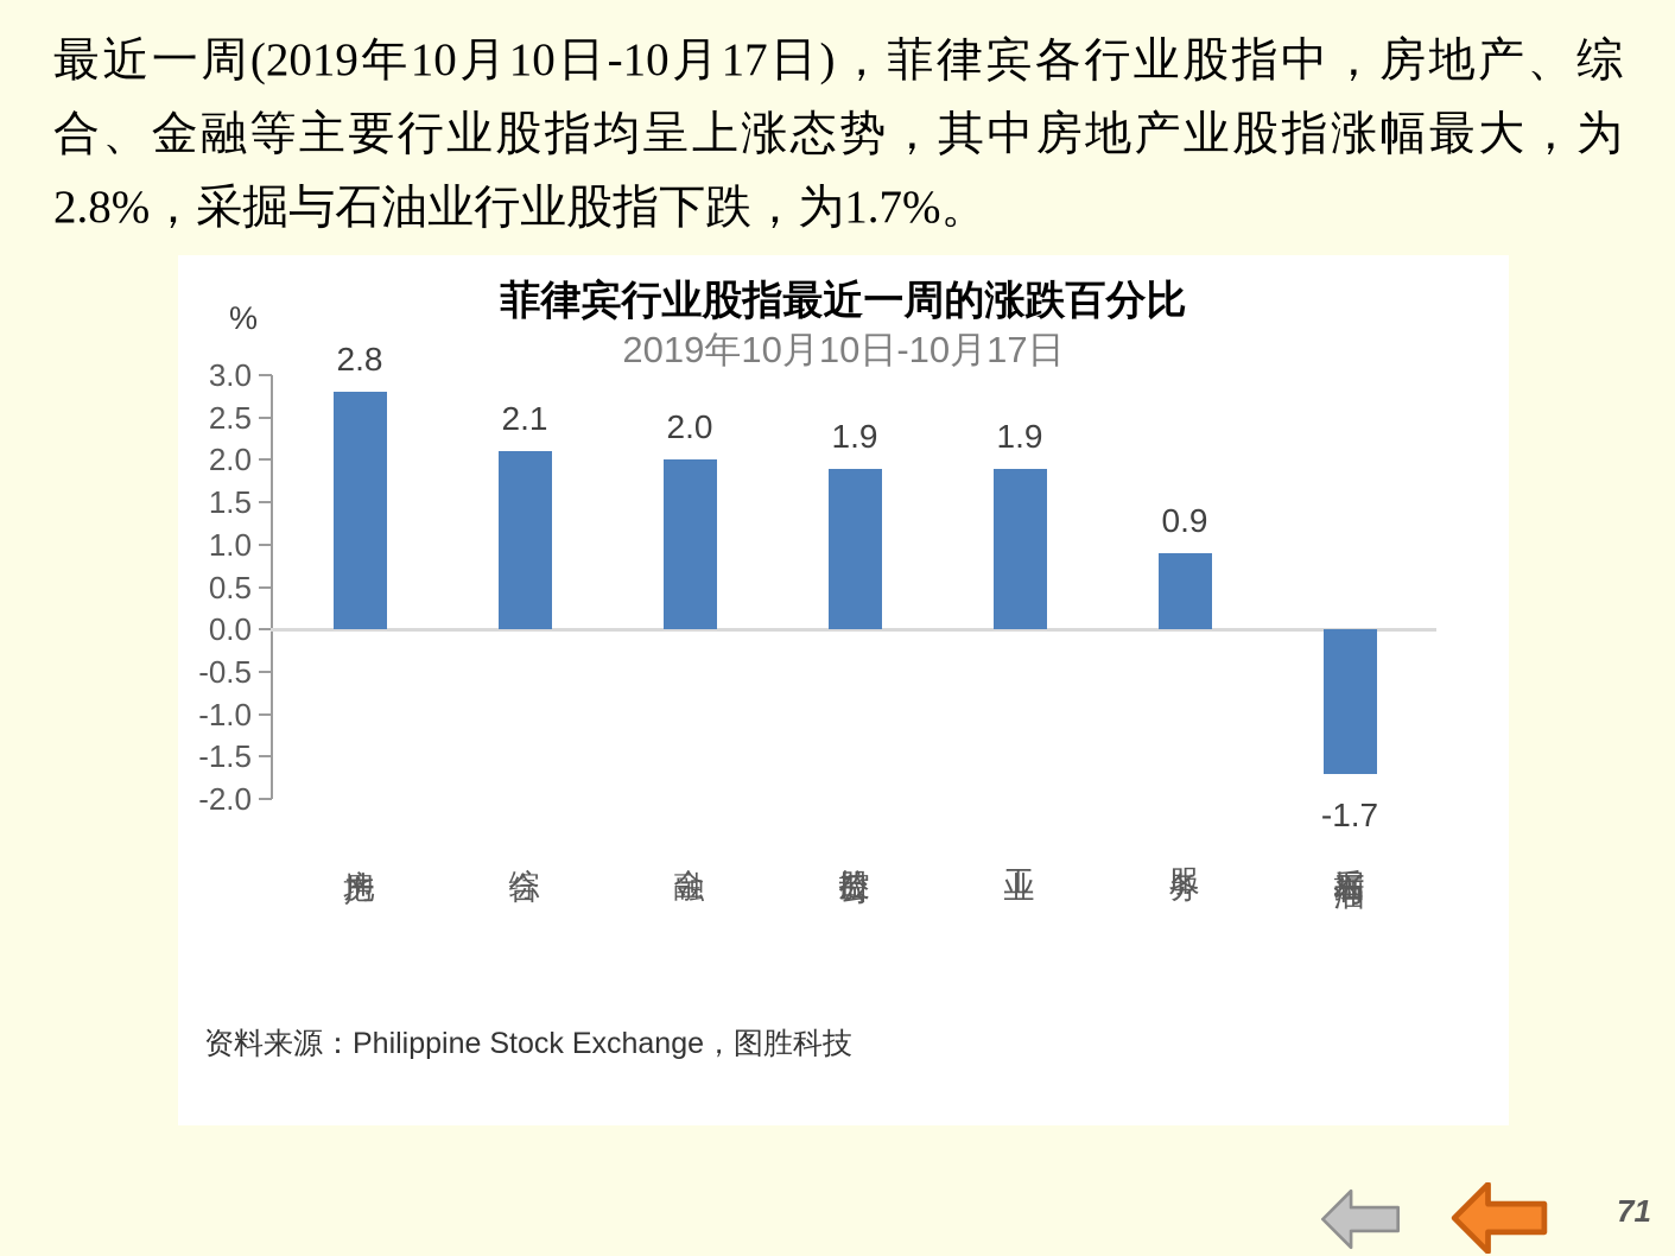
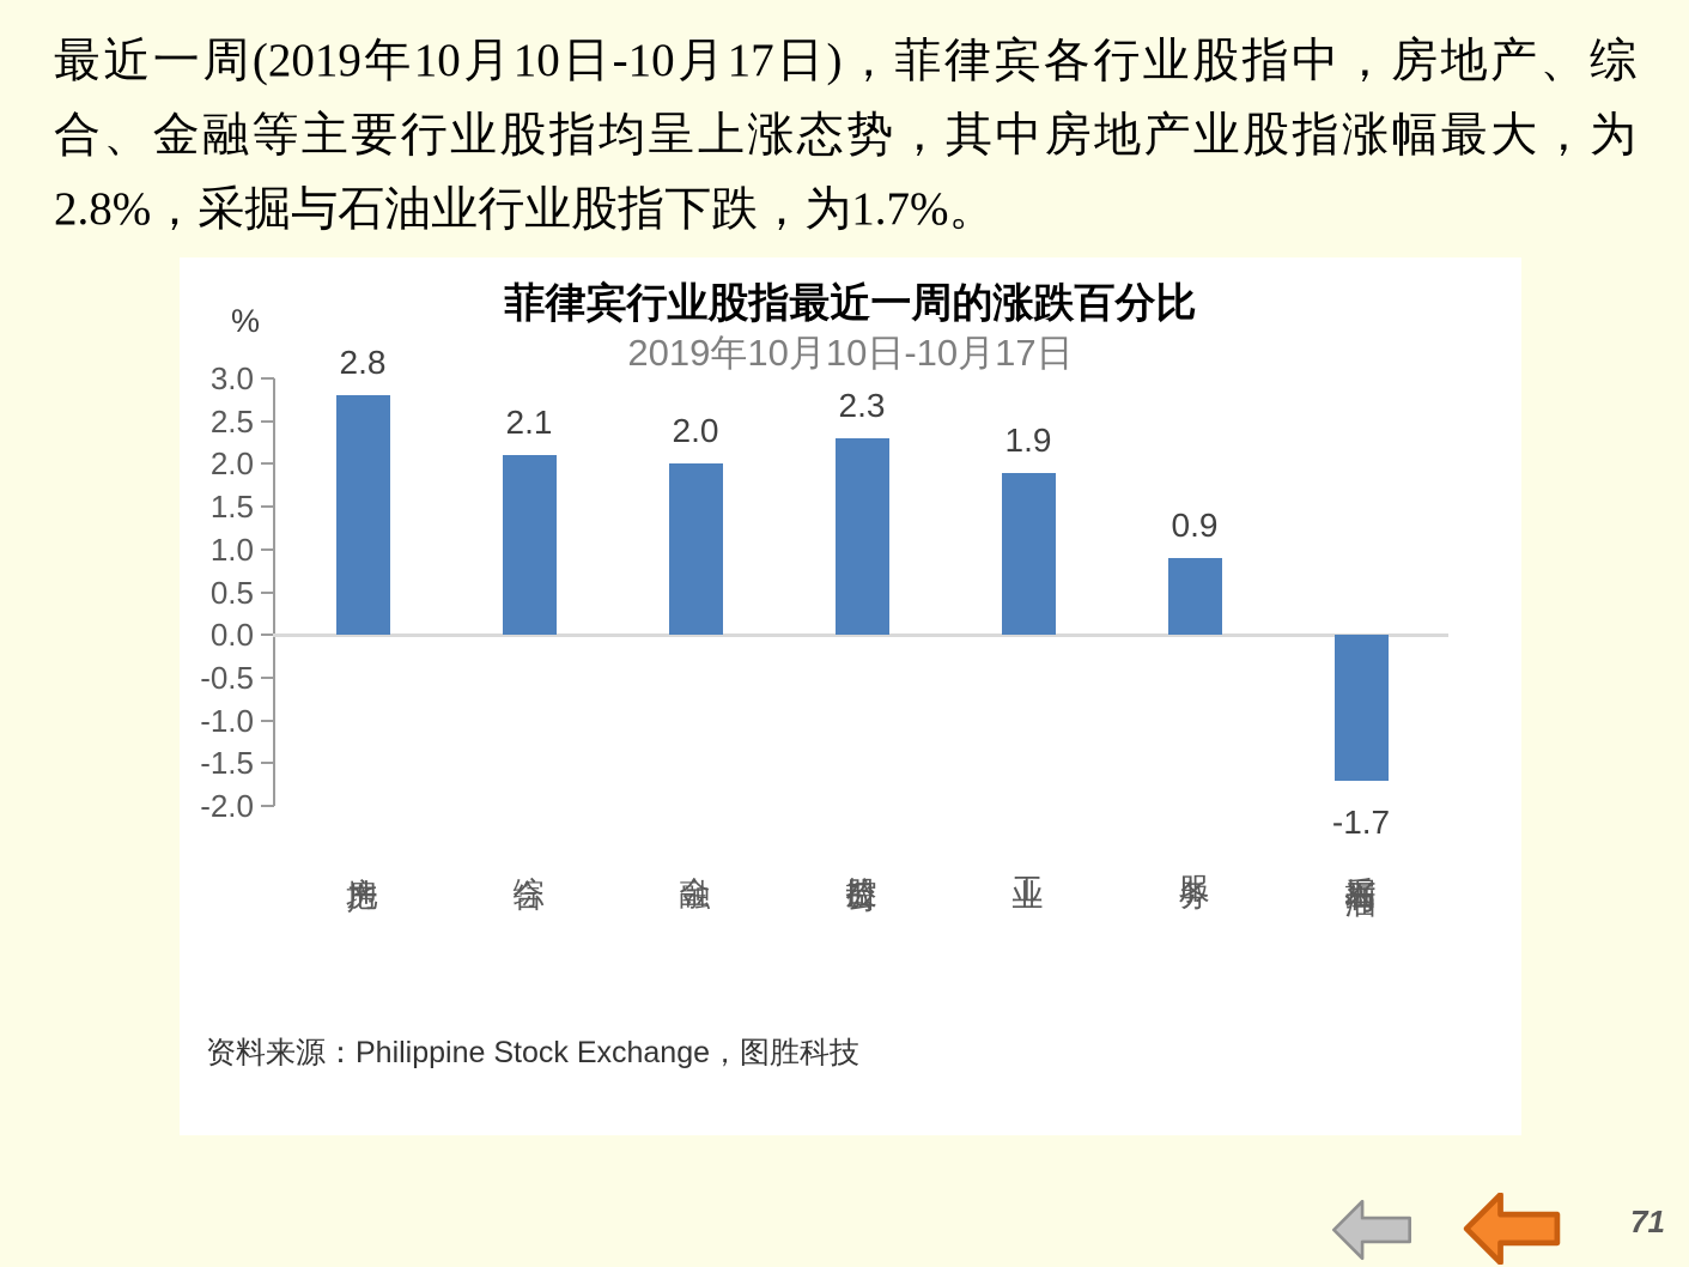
控股公司: 1.9 -> 2.3
